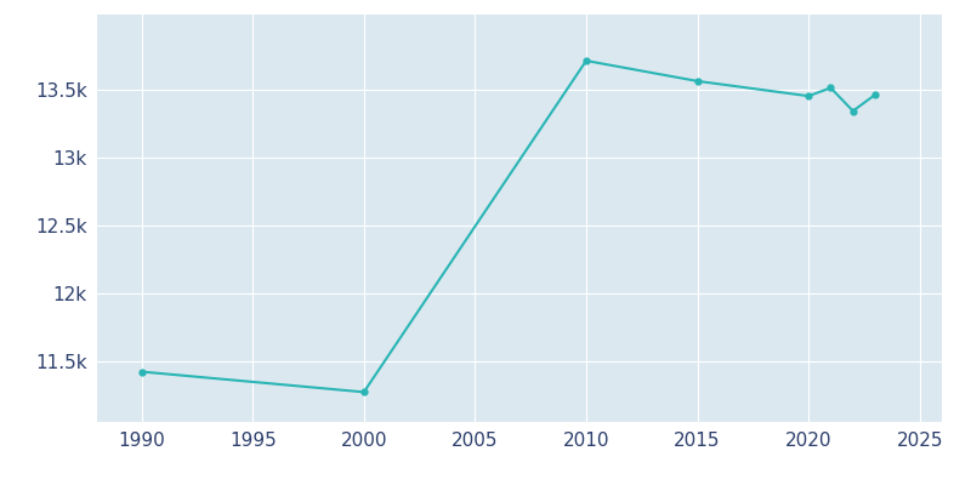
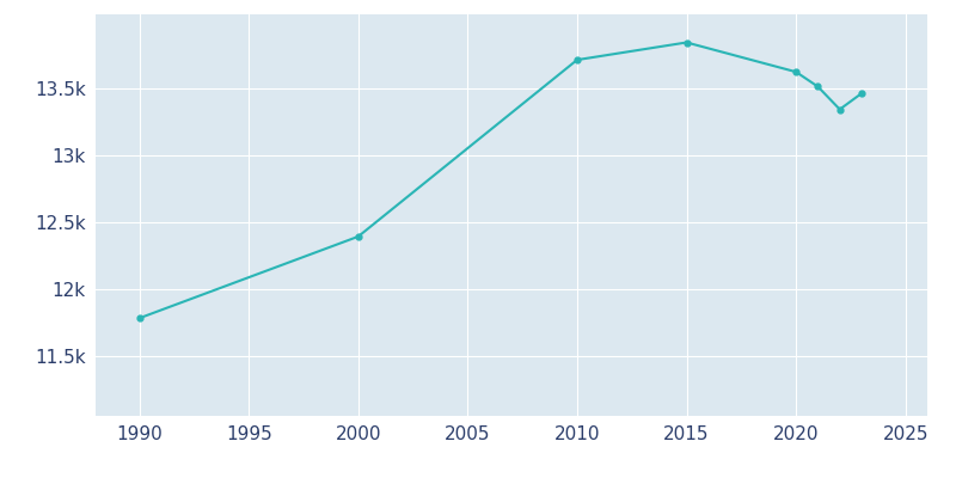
1990: 11.42k -> 11.78k
2000: 11.27k -> 12.39k
2015: 13.56k -> 13.84k
2020: 13.45k -> 13.62k
